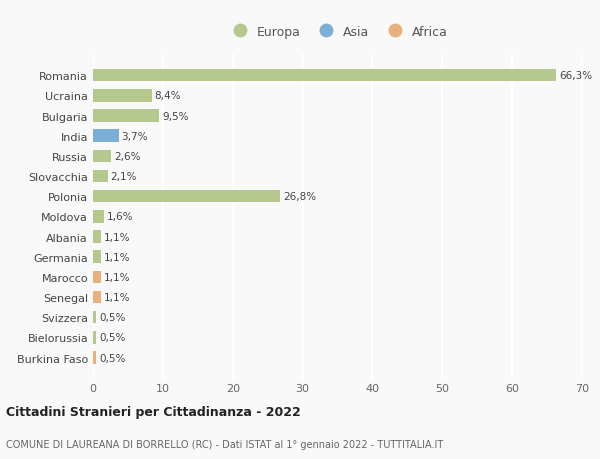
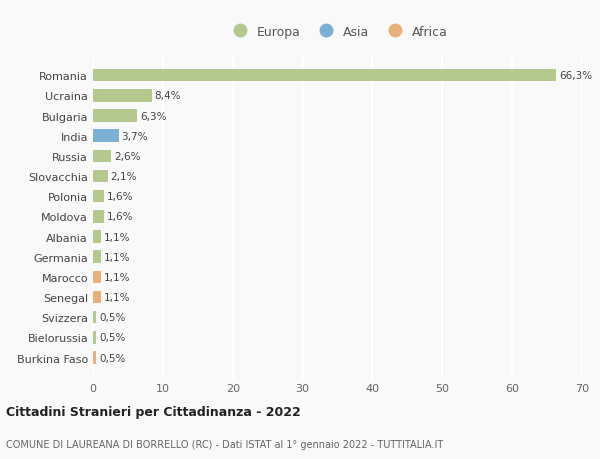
Bulgaria: 9,5% -> 6,3%
Polonia: 26,8% -> 1,6%
